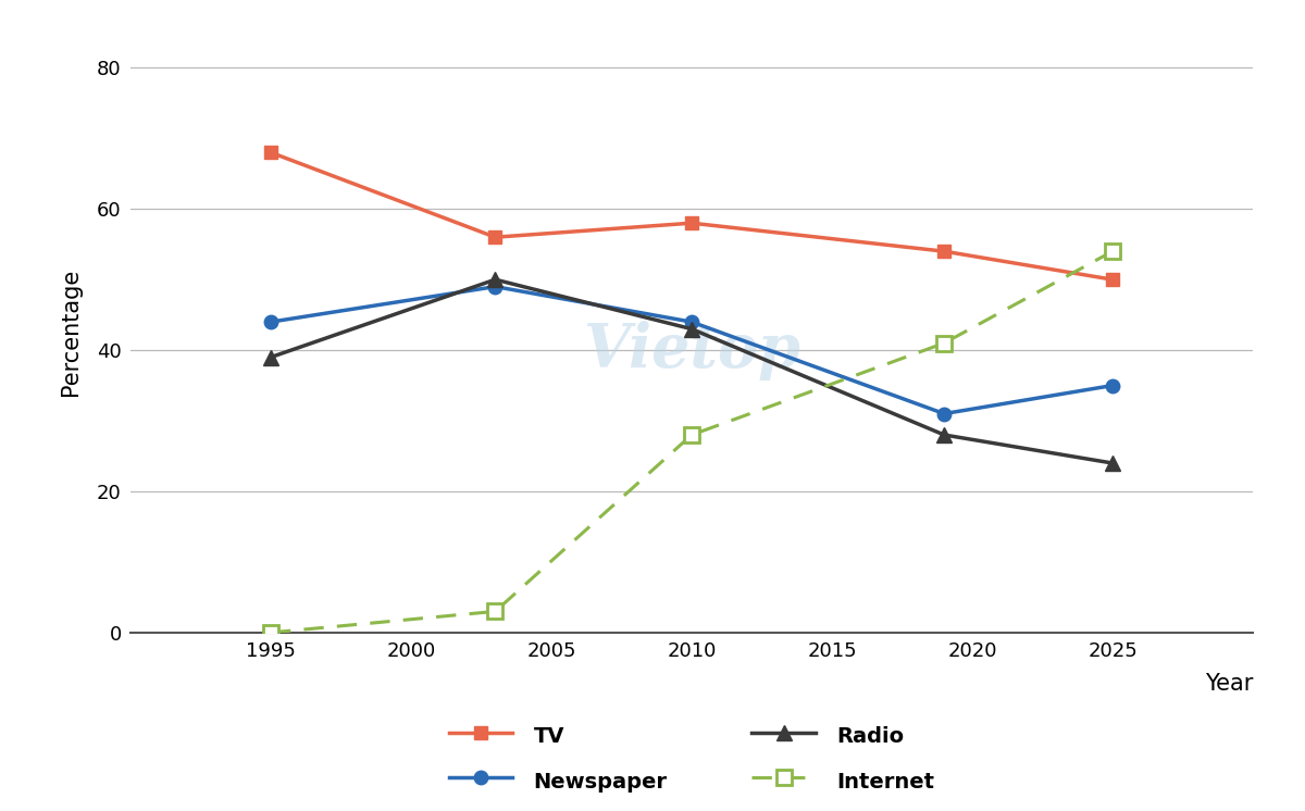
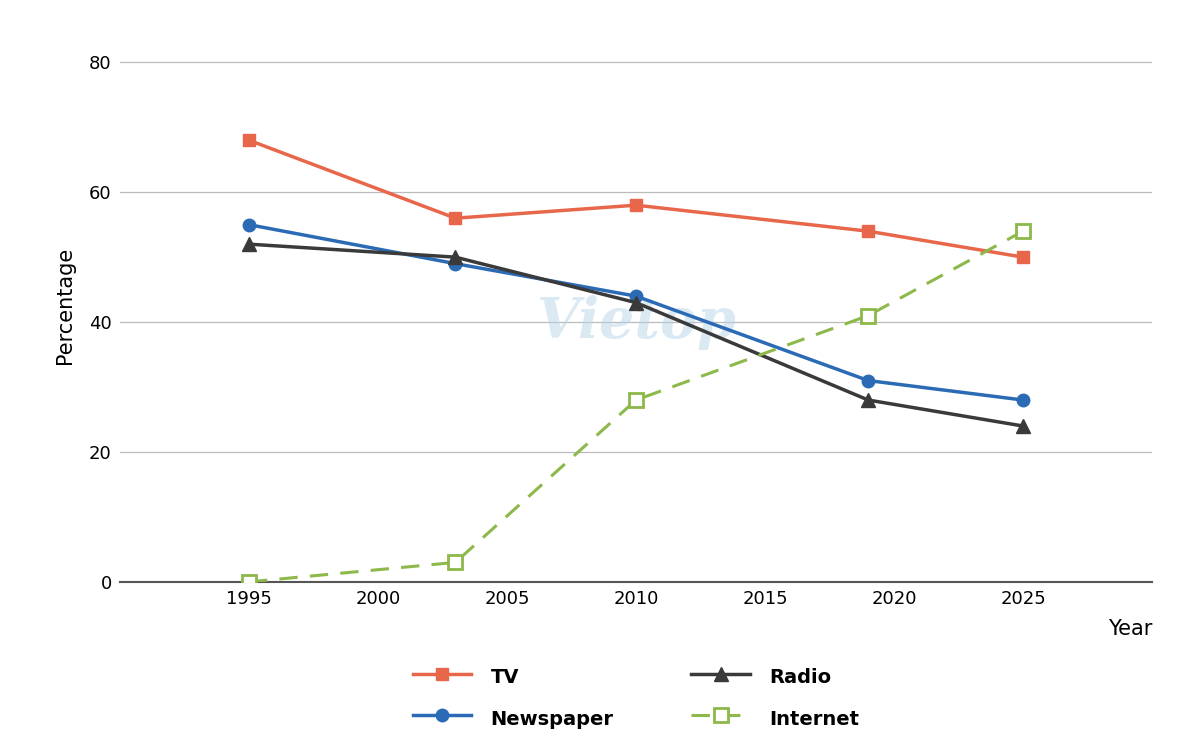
Newspaper/1995: 44 -> 55
Radio/1995: 39 -> 52
Newspaper/2025: 35 -> 28
